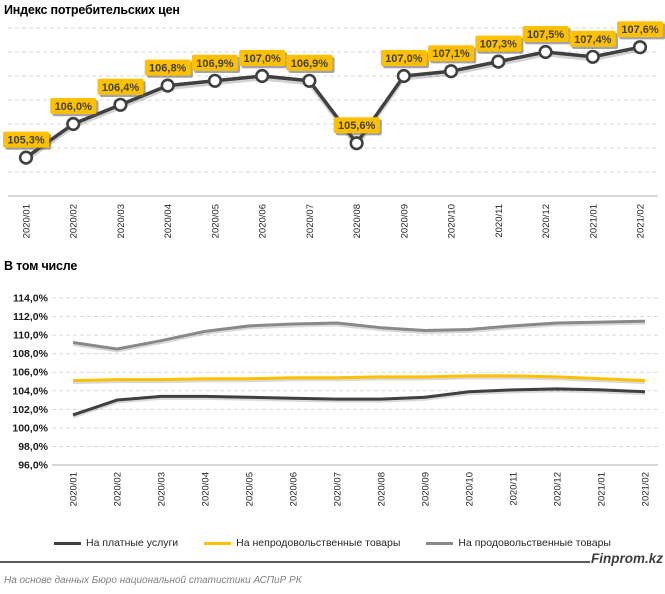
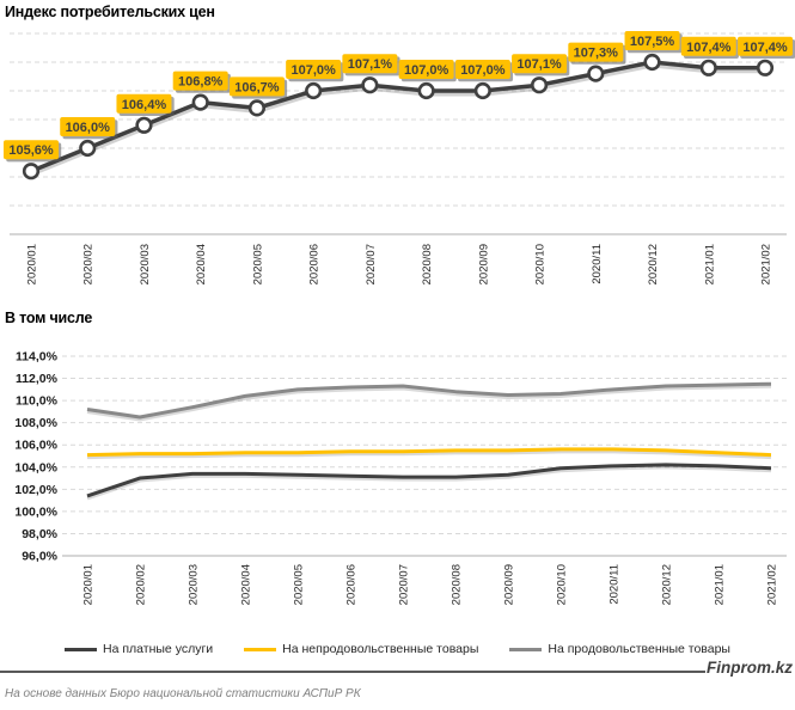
Индекс потребительских цен/2020/01: 105,3% -> 105,6%
Индекс потребительских цен/2020/05: 106,9% -> 106,7%
Индекс потребительских цен/2020/07: 106,9% -> 107,1%
Индекс потребительских цен/2020/08: 105,6% -> 107,0%
Индекс потребительских цен/2021/02: 107,6% -> 107,4%
